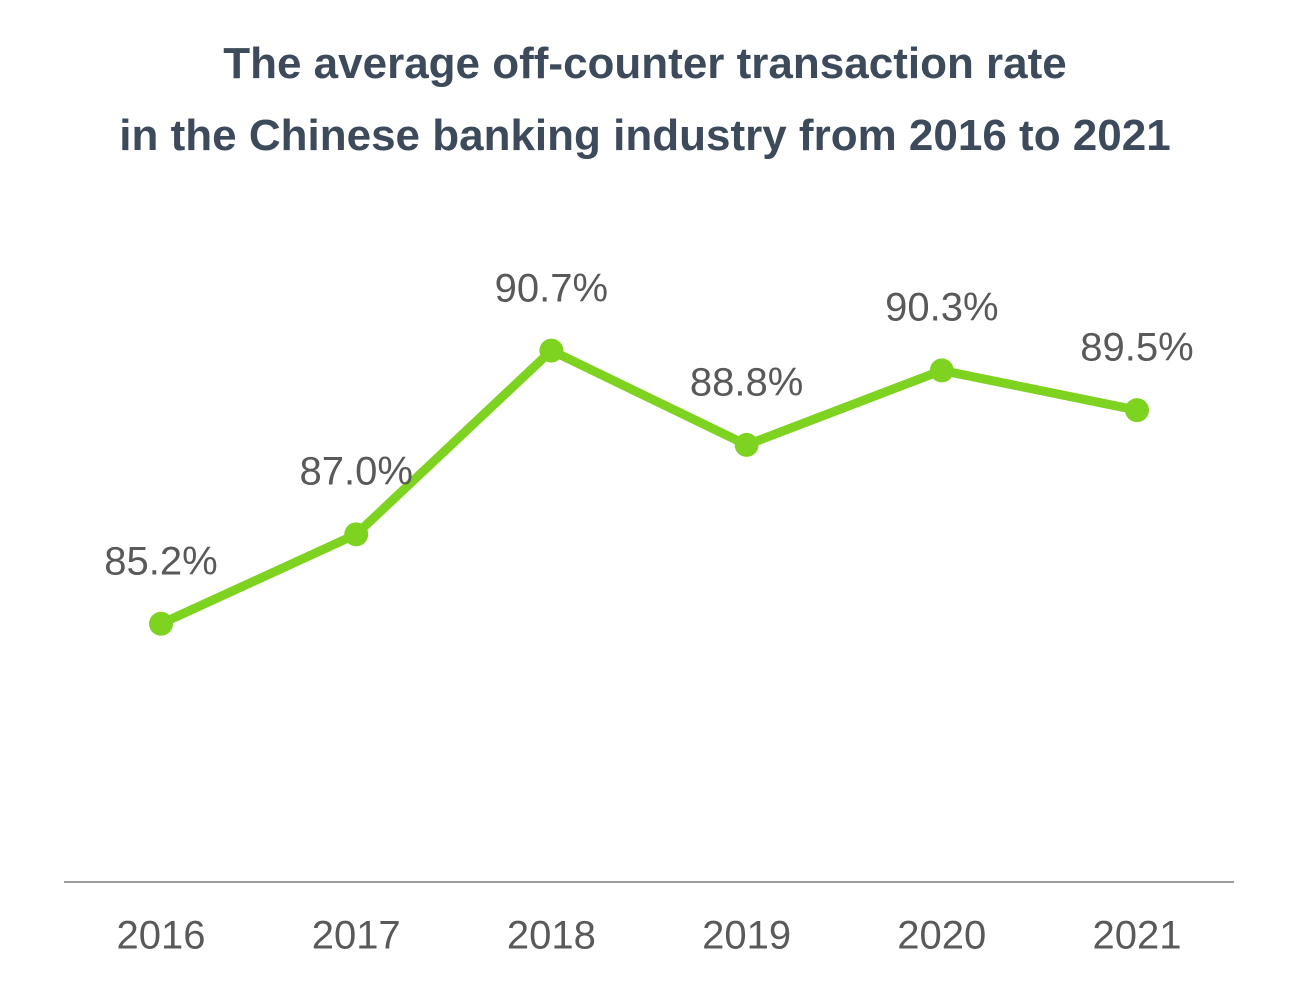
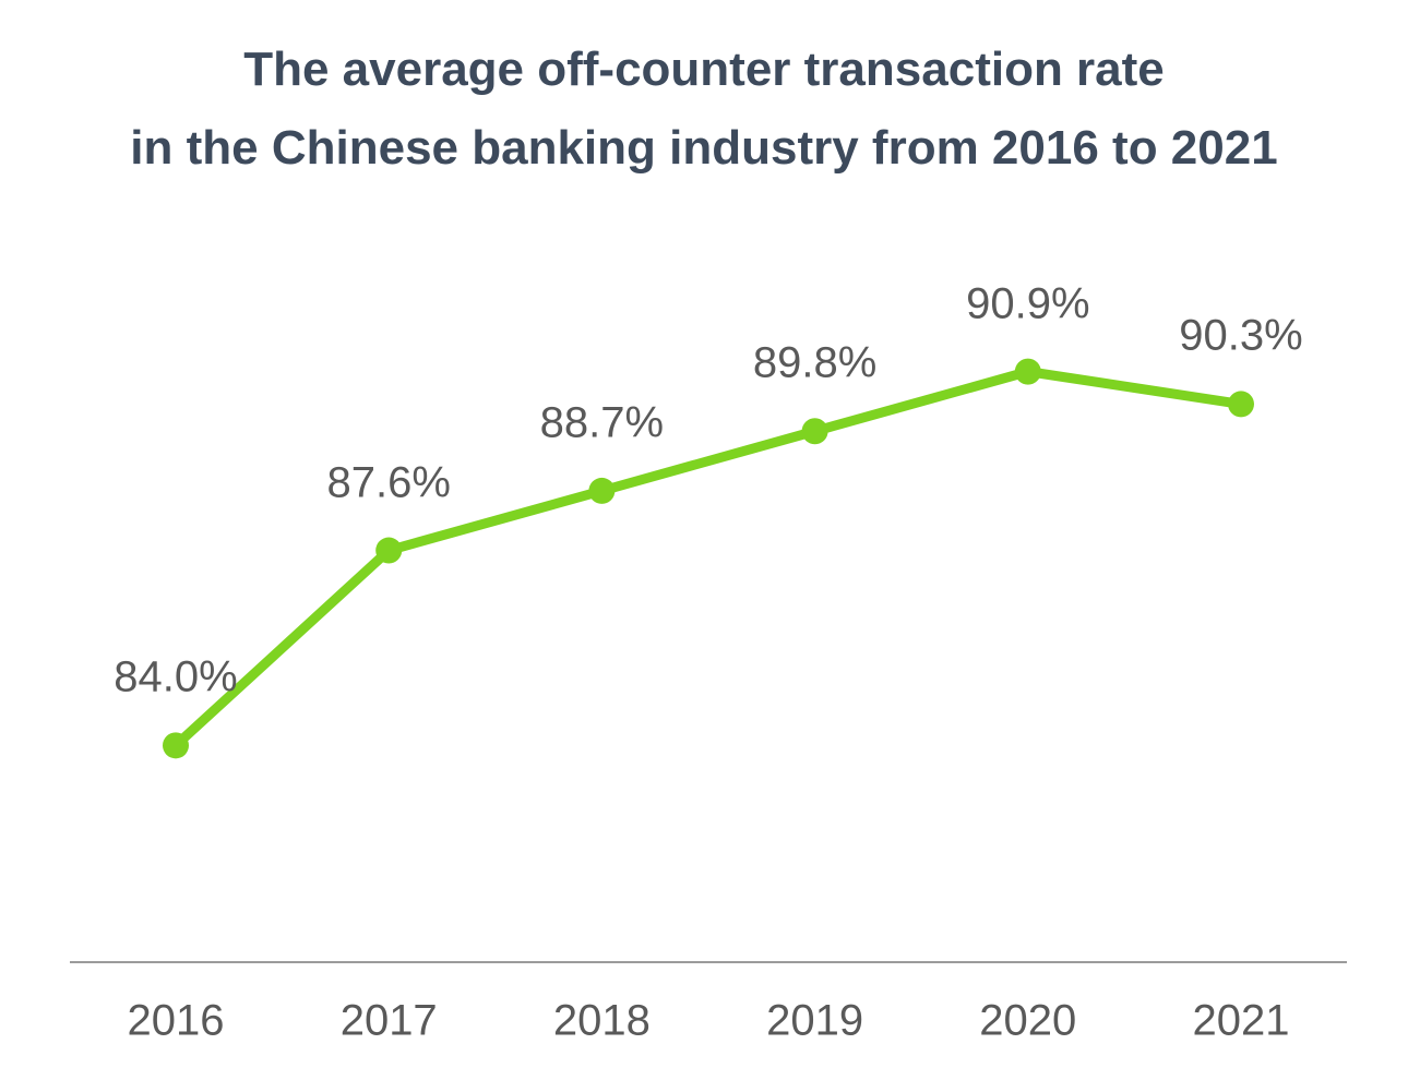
2016: 85.2% -> 84.0%
2017: 87.0% -> 87.6%
2018: 90.7% -> 88.7%
2019: 88.8% -> 89.8%
2020: 90.3% -> 90.9%
2021: 89.5% -> 90.3%
